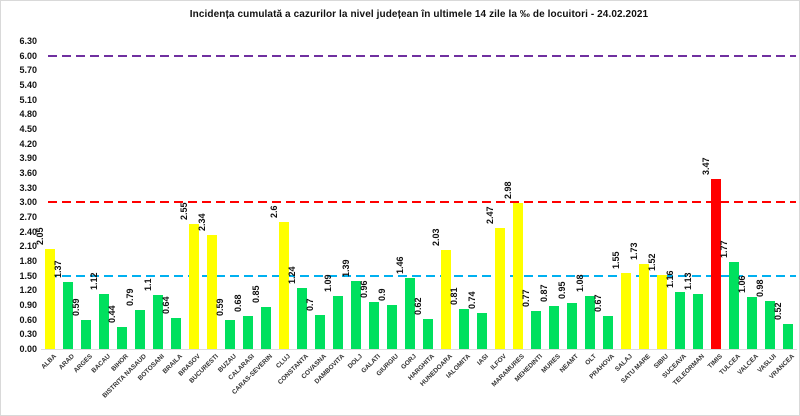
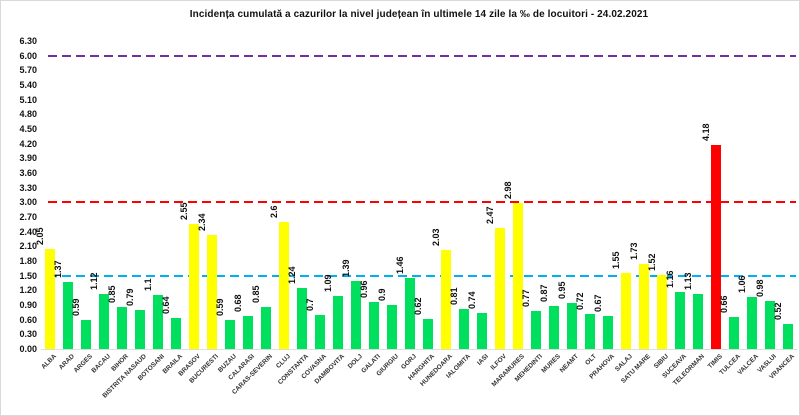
BIHOR: 0.44 -> 0.85
OLT: 1.08 -> 0.72
TIMIS: 3.47 -> 4.18
TULCEA: 1.77 -> 0.66
